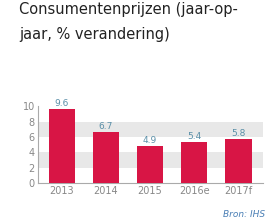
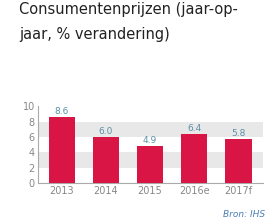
2013: 9.6 -> 8.6
2014: 6.7 -> 6.0
2016e: 5.4 -> 6.4
